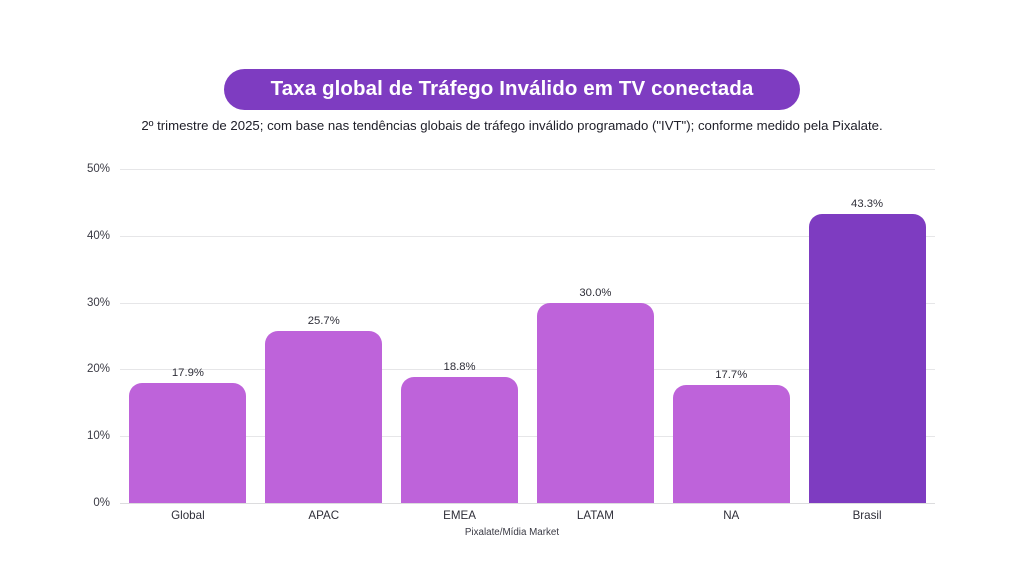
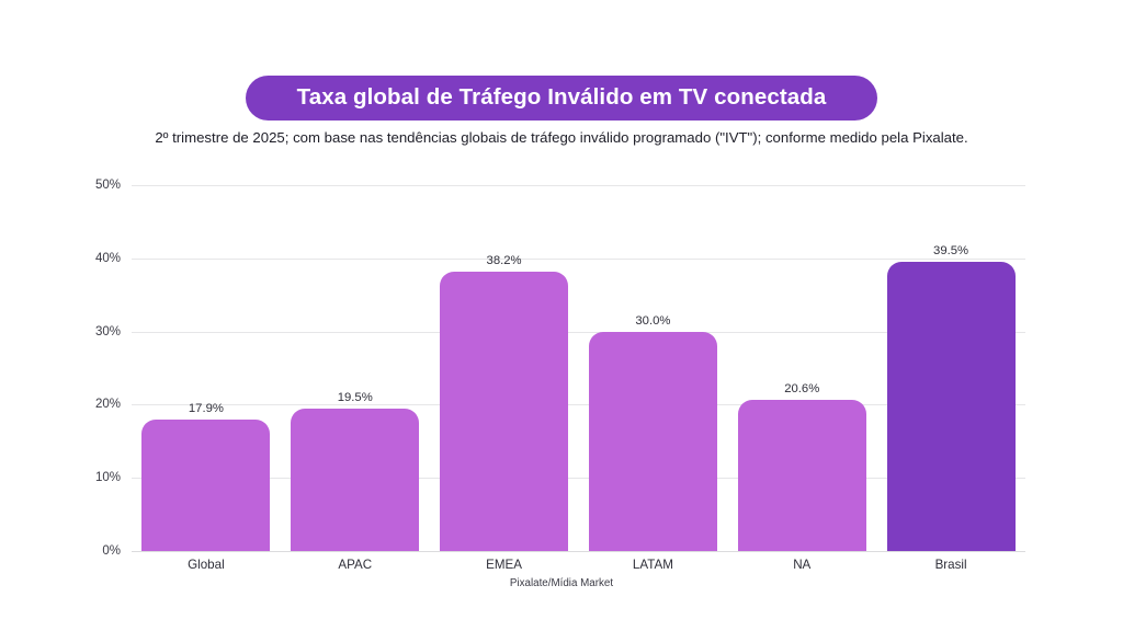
APAC: 25.7% -> 19.5%
EMEA: 18.8% -> 38.2%
NA: 17.7% -> 20.6%
Brasil: 43.3% -> 39.5%
